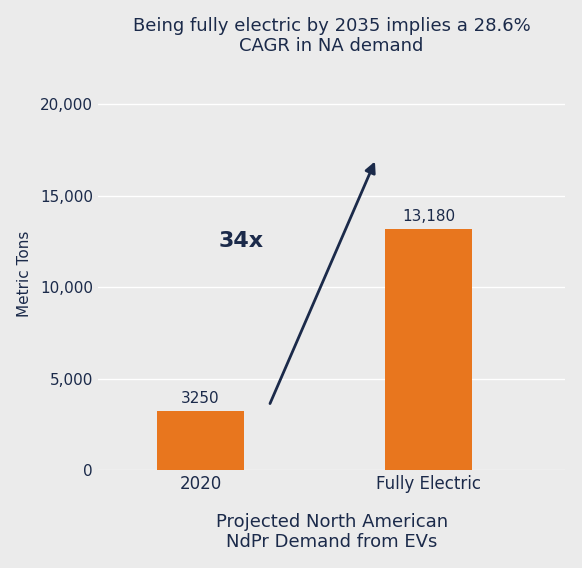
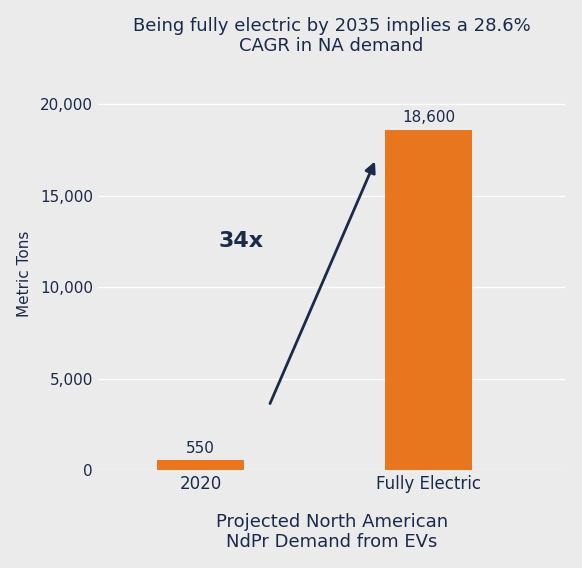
2020: 3250 -> 550
Fully Electric: 13,180 -> 18,600
